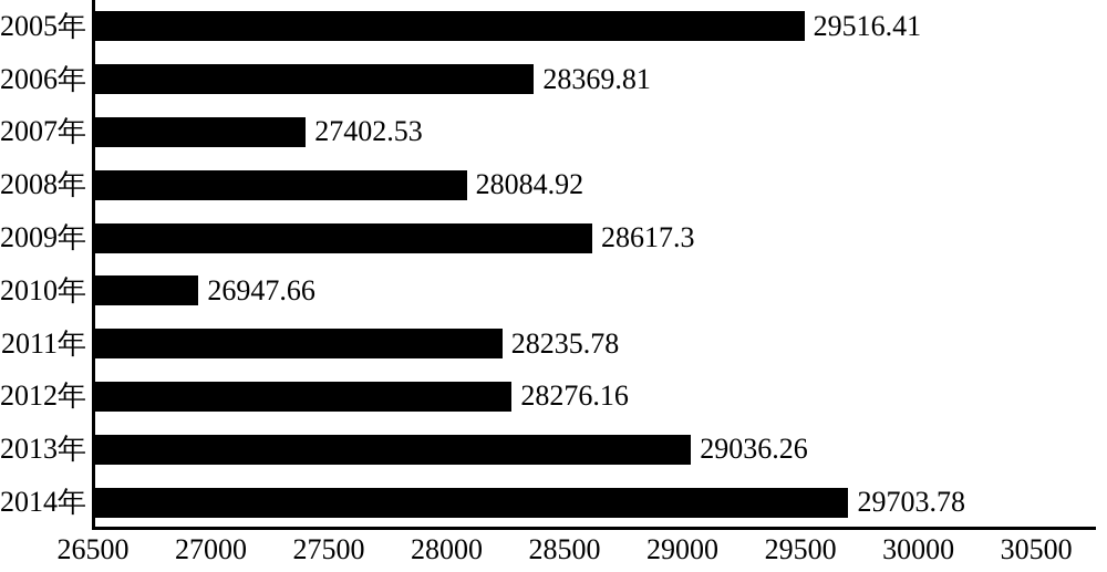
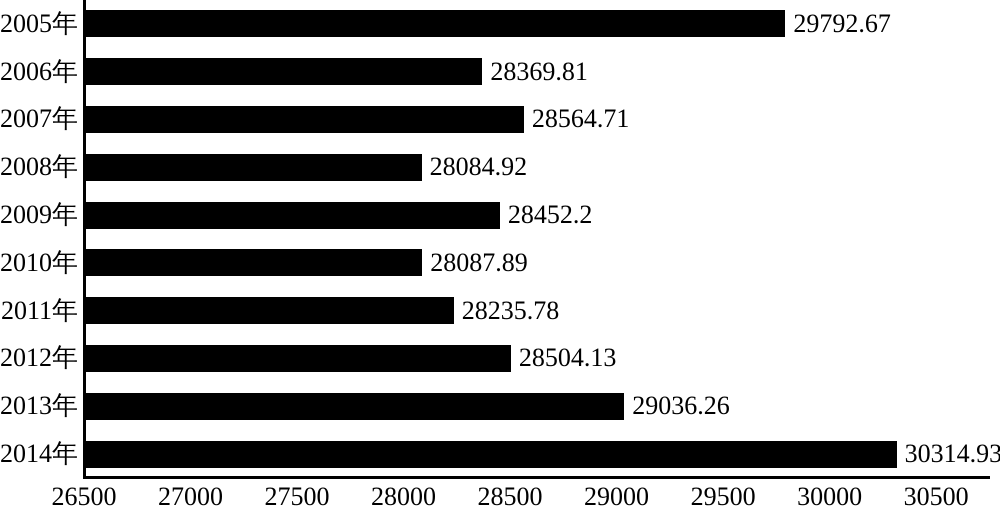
2005年: 29516.41 -> 29792.67
2007年: 27402.53 -> 28564.71
2009年: 28617.3 -> 28452.2
2010年: 26947.66 -> 28087.89
2012年: 28276.16 -> 28504.13
2014年: 29703.78 -> 30314.93
